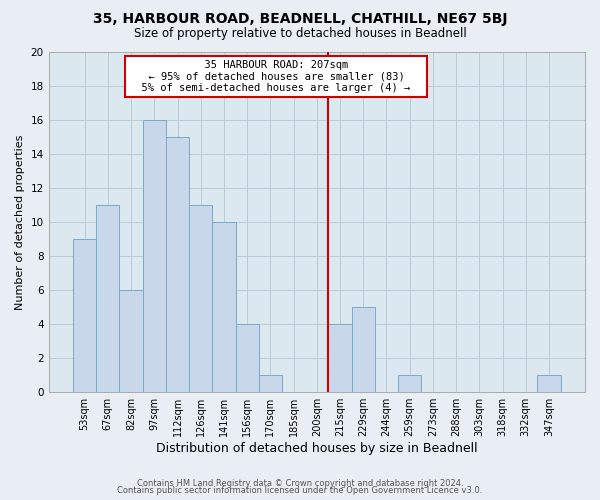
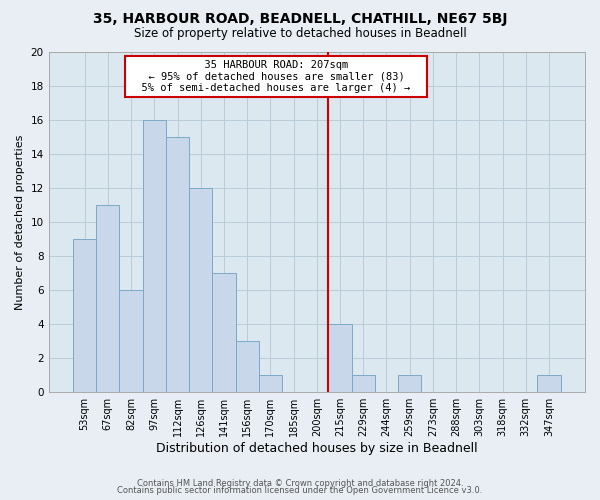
126sqm: 11 -> 12
141sqm: 10 -> 7
156sqm: 4 -> 3
229sqm: 5 -> 1
